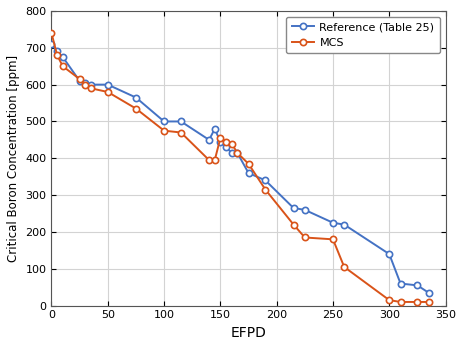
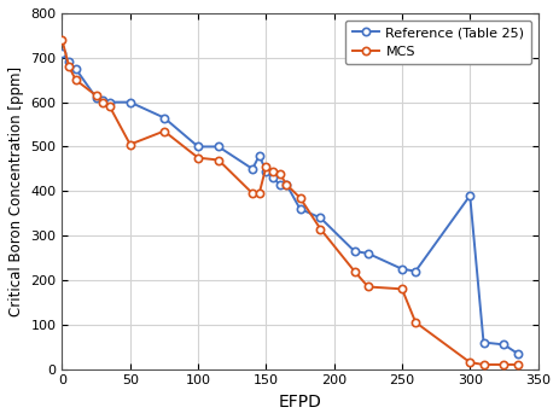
MCS/50: 580 -> 505
Reference (Table 25)/300: 140 -> 390
